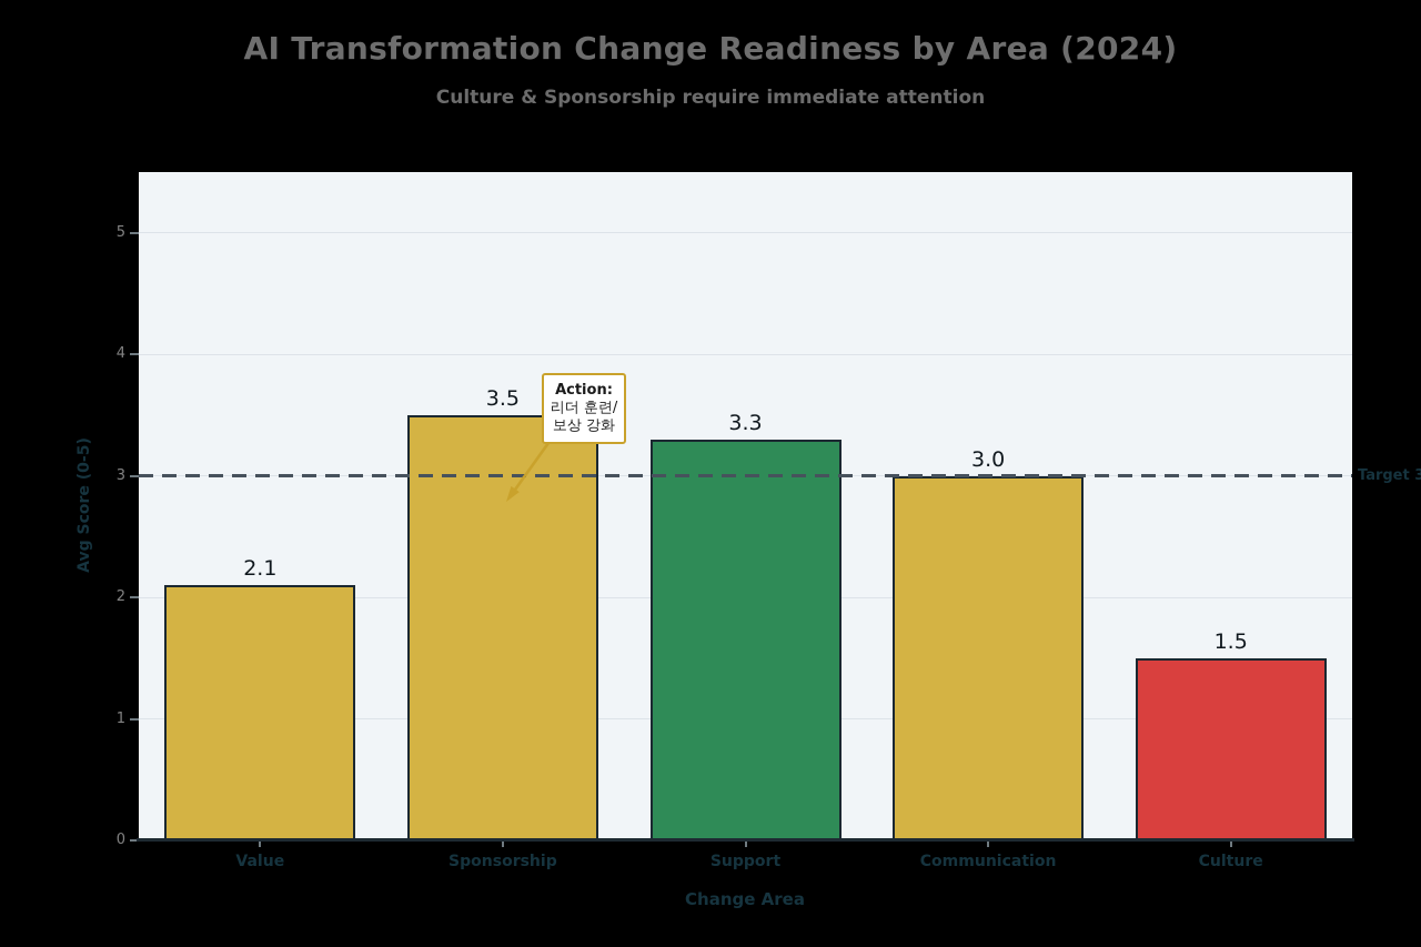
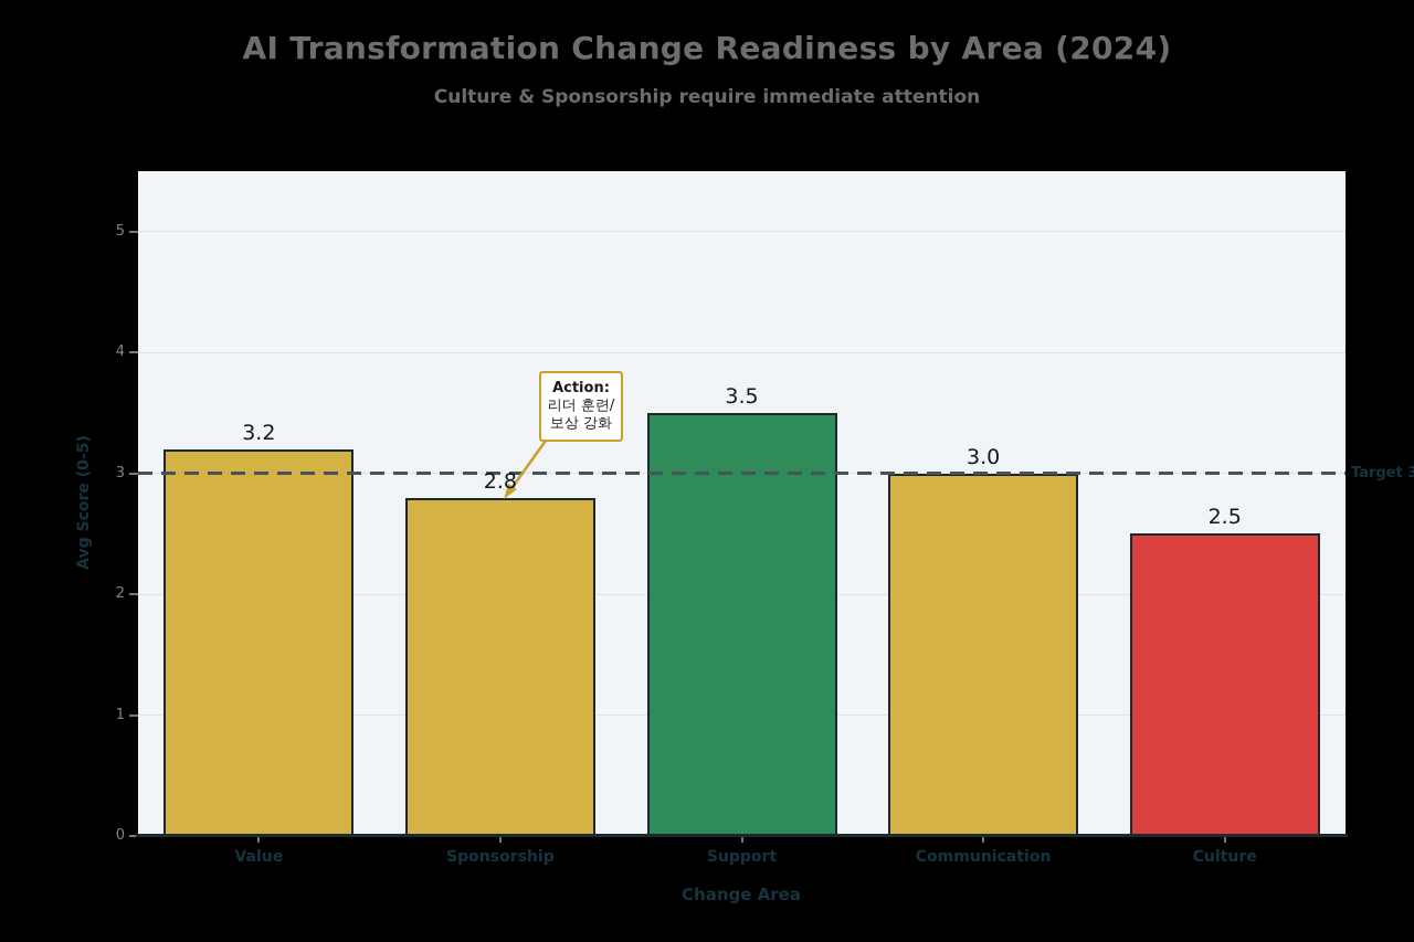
Value: 2.1 -> 3.2
Sponsorship: 3.5 -> 2.8
Support: 3.3 -> 3.5
Culture: 1.5 -> 2.5
